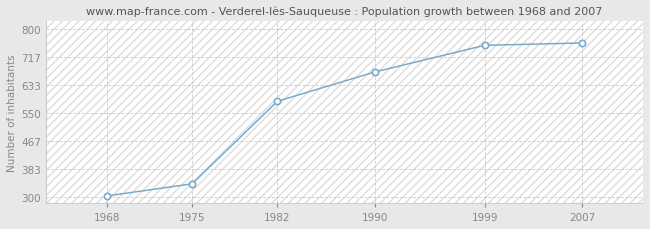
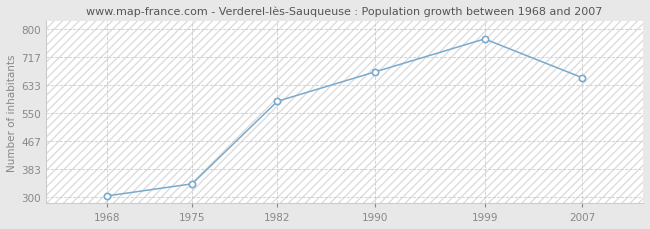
1999: 751 -> 770
2007: 758 -> 655
